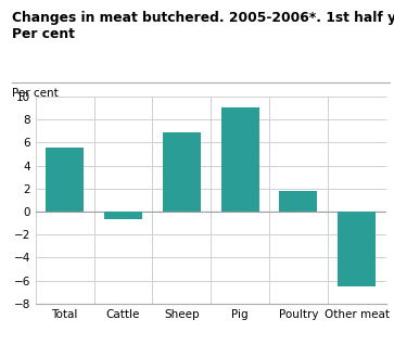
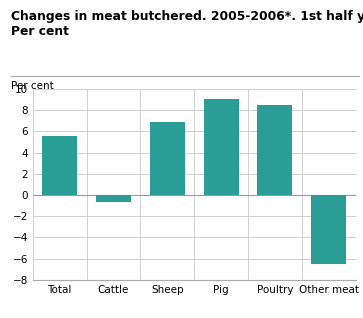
Poultry: 1.8 -> 8.5
